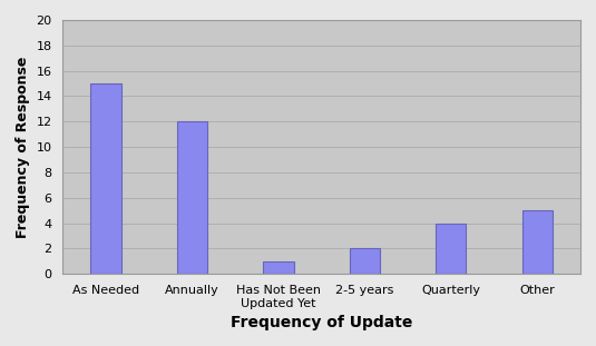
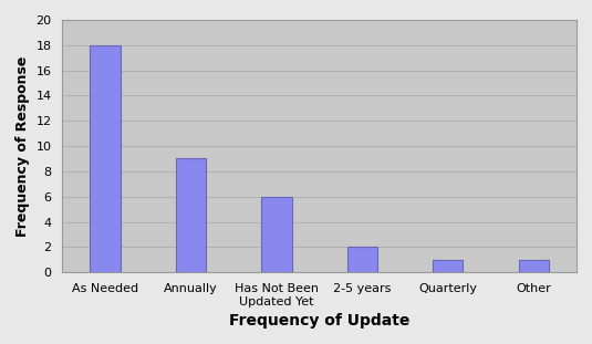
As Needed: 15 -> 18
Annually: 12 -> 9
Has Not Been Updated Yet: 1 -> 6
Quarterly: 4 -> 1
Other: 5 -> 1
